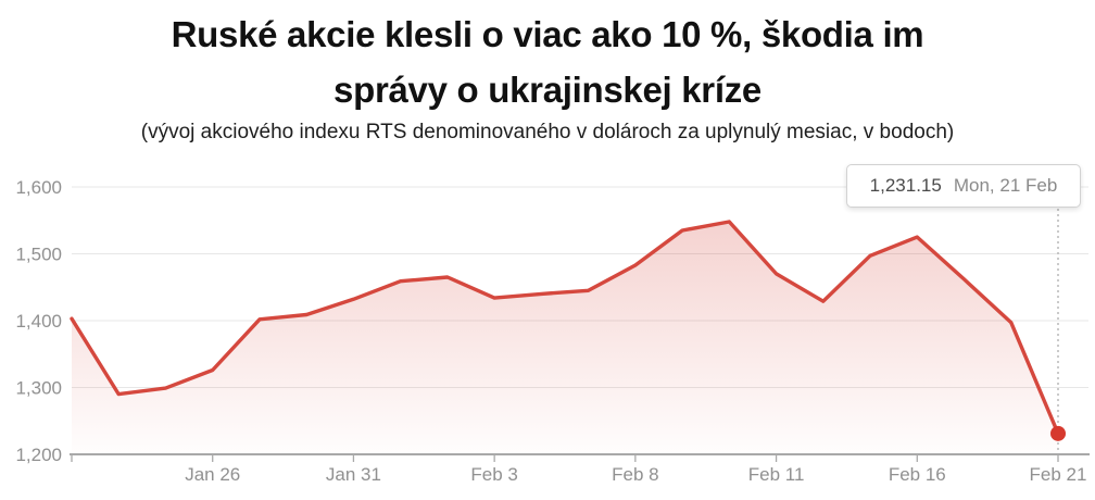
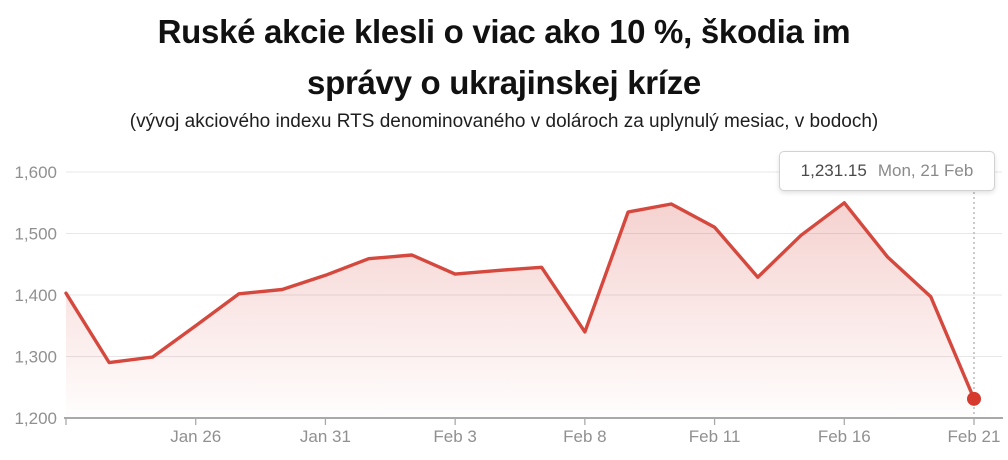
Jan 26: 1330 -> 1350
Feb 8: 1480 -> 1340
Feb 11: 1470 -> 1510
Feb 16: 1520 -> 1550
